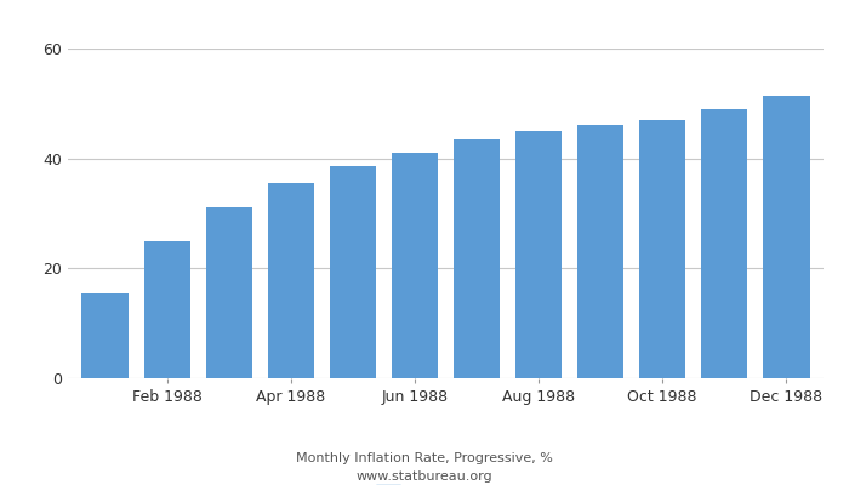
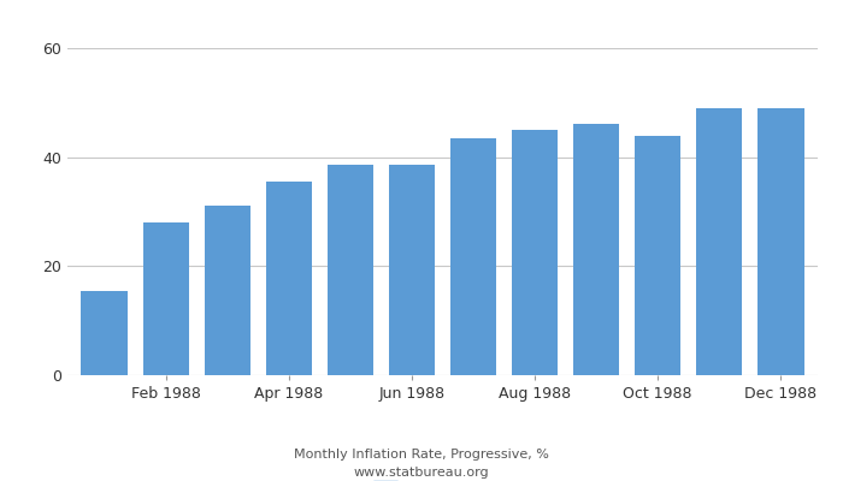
Feb 1988: 25.0 -> 28.0
Jun 1988: 41.0 -> 38.5
Oct 1988: 47.0 -> 44.0
Dec 1988: 51.5 -> 49.0
